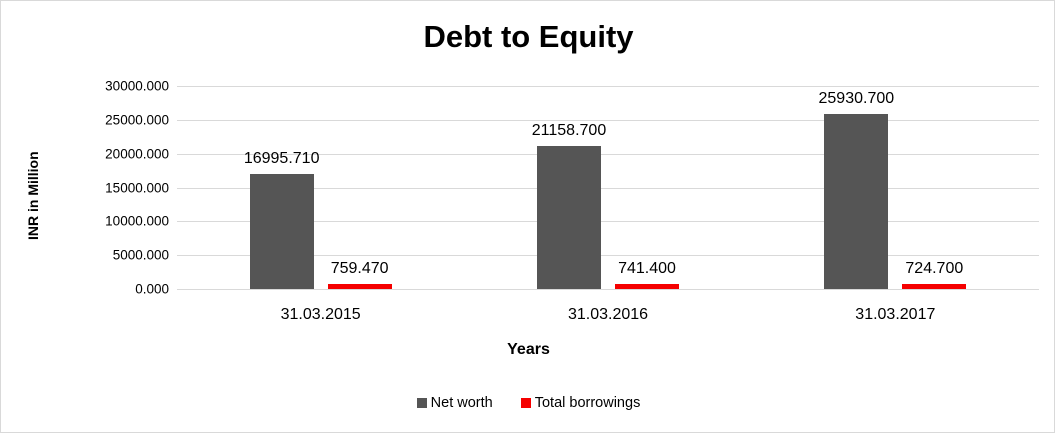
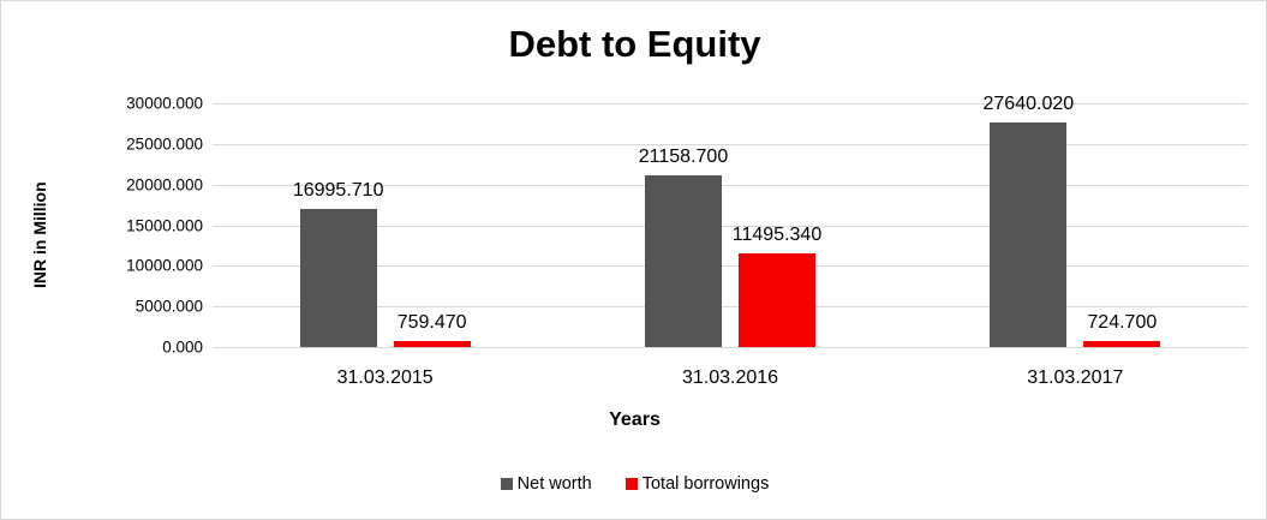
Total borrowings/31.03.2016: 741.400 -> 11495.340
Net worth/31.03.2017: 25930.700 -> 27640.020
